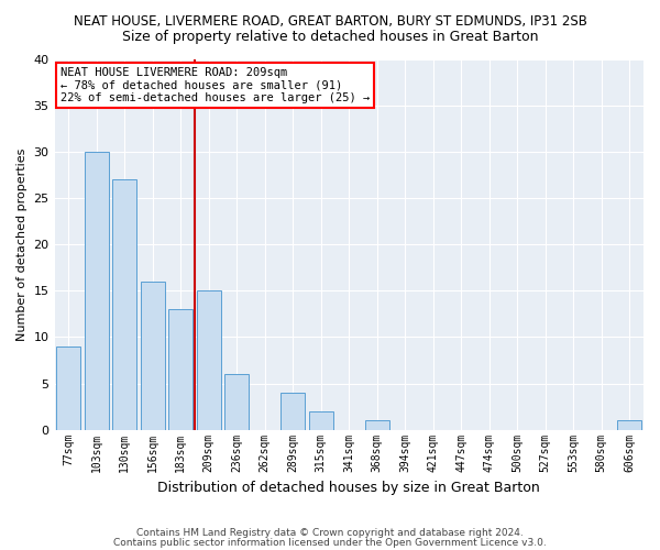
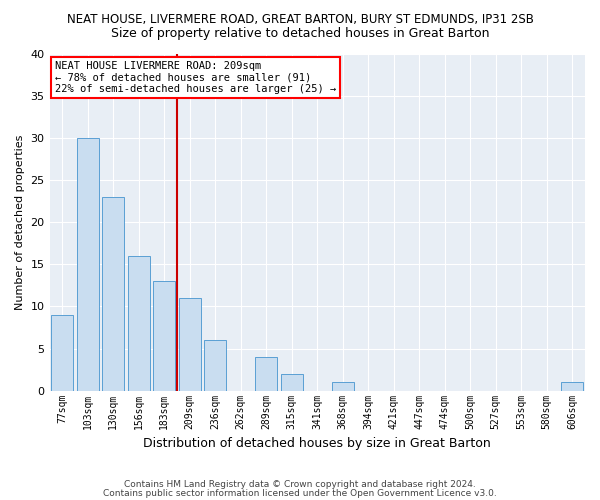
130sqm: 27 -> 23
209sqm: 15 -> 11
